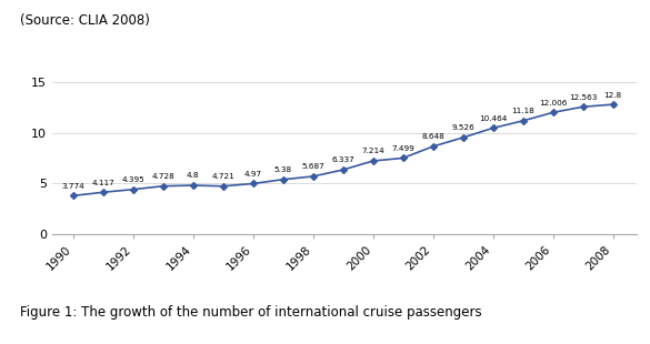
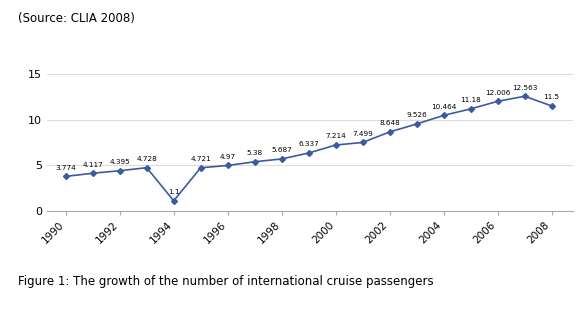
1994: 4.8 -> 1.1
2008: 12.8 -> 11.5
